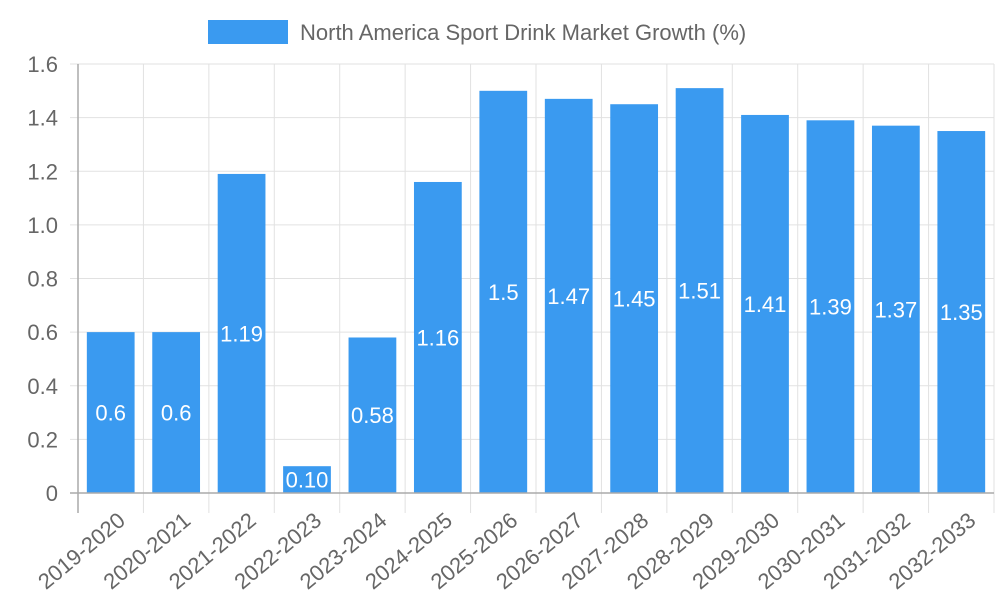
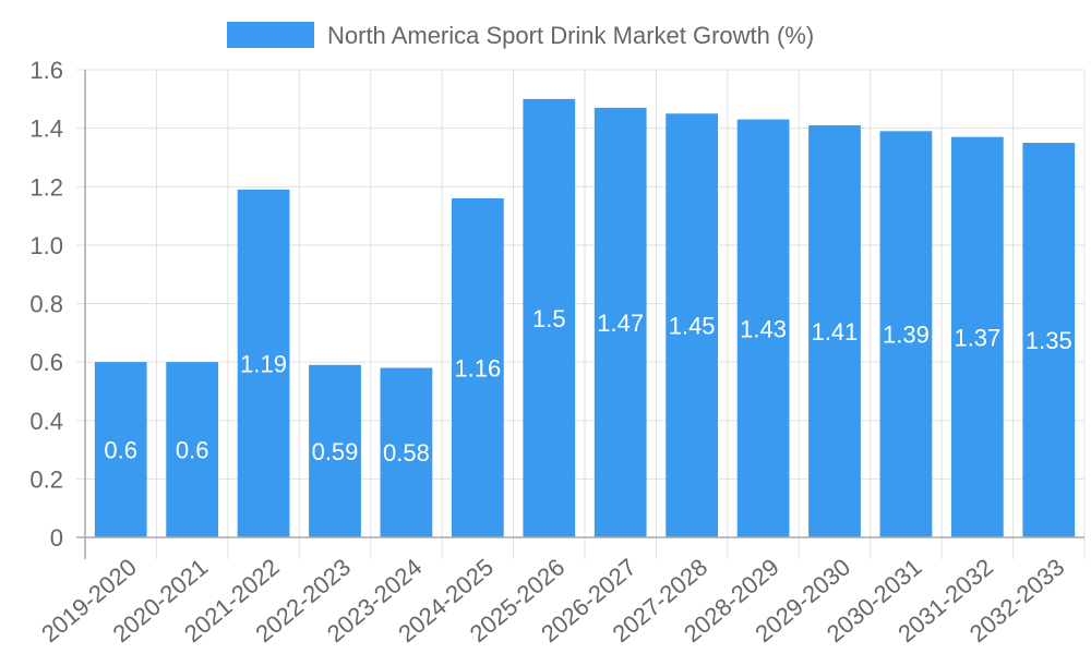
2022-2023: 0.10 -> 0.59
2028-2029: 1.51 -> 1.43
